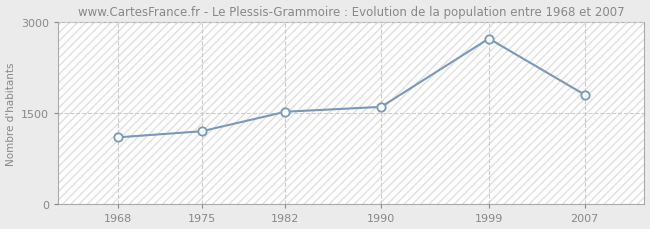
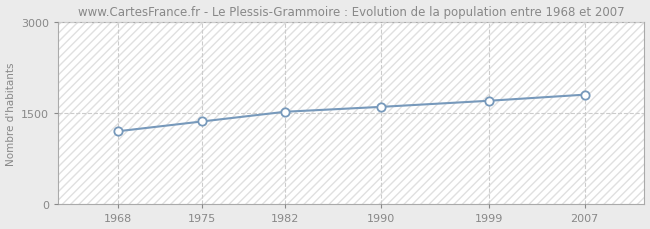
1968: 1100 -> 1200
1975: 1200 -> 1360
1999: 2720 -> 1700
